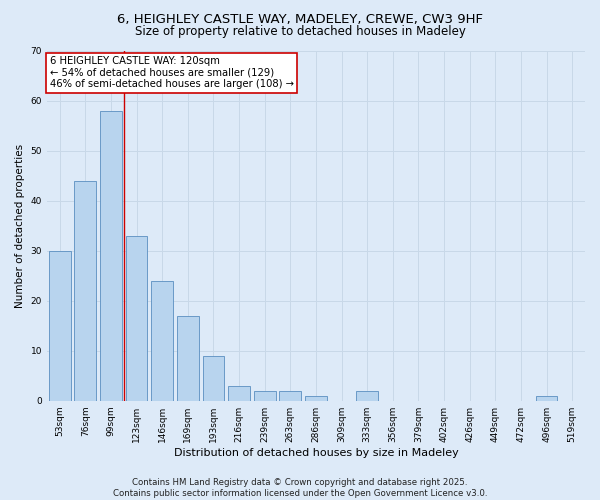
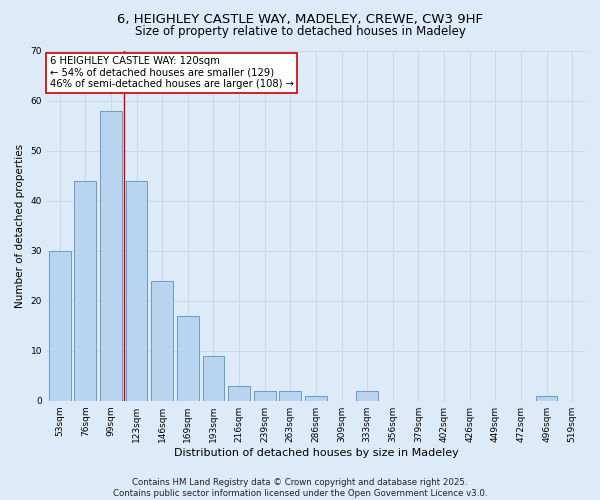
123sqm: 33 -> 44
